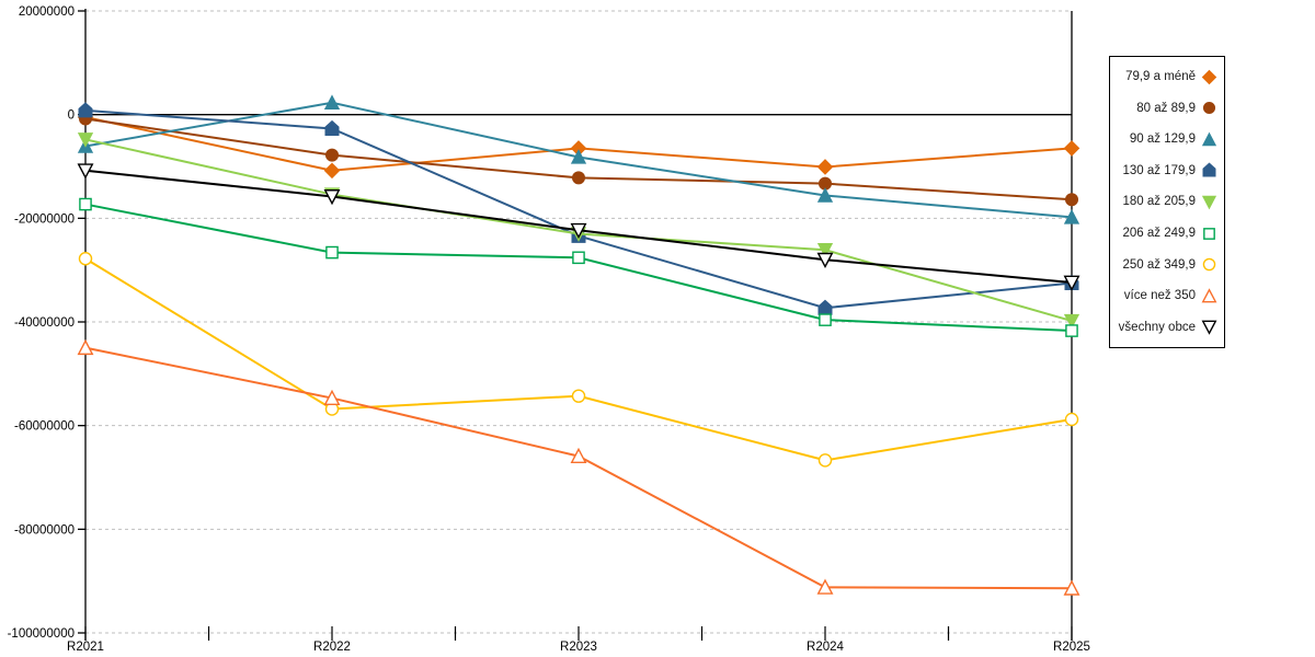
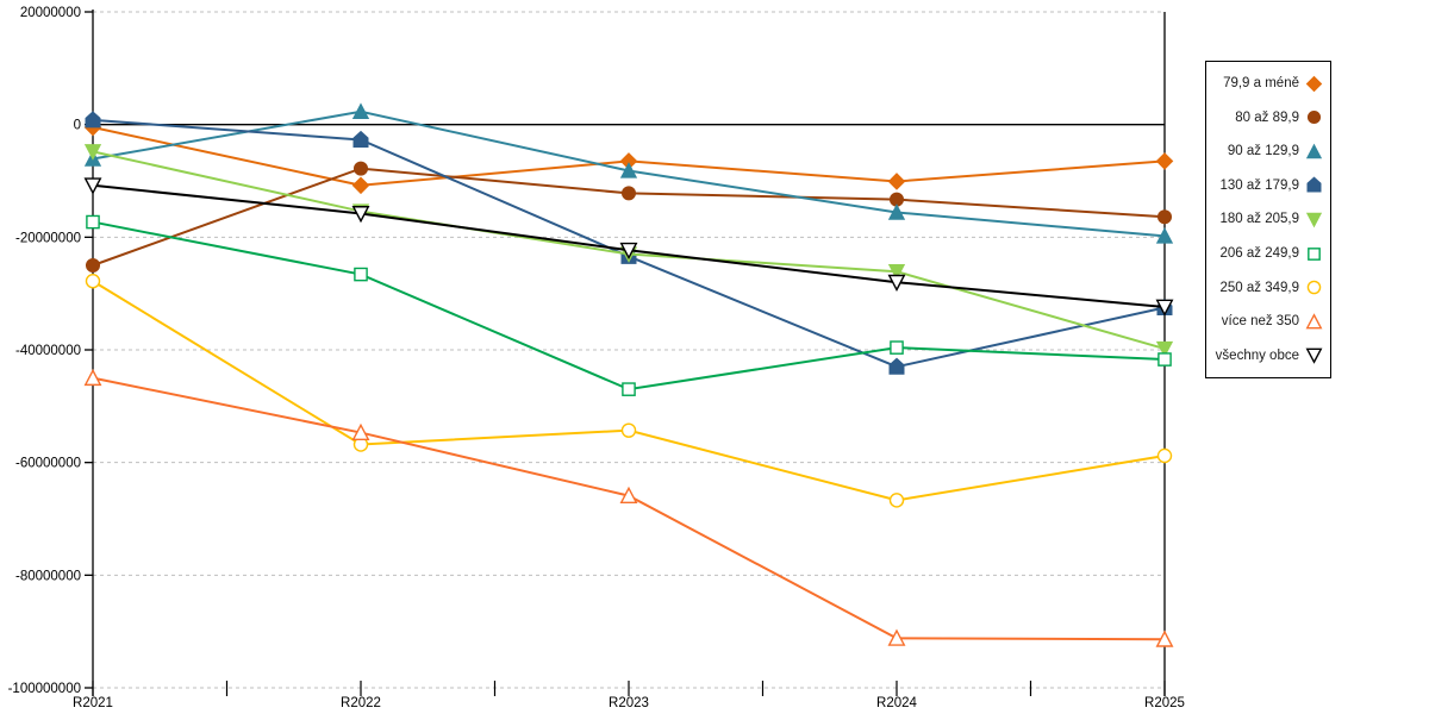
80 až 89,9/R2021: -1000000 -> -25000000
206 až 249,9/R2023: -28000000 -> -47000000
130 až 179,9/R2024: -37000000 -> -43000000
